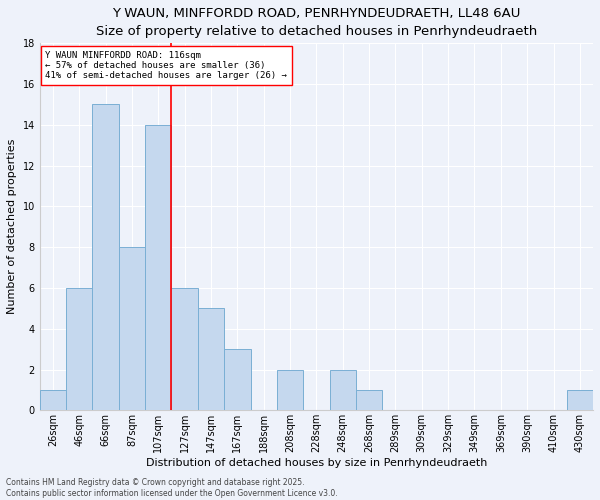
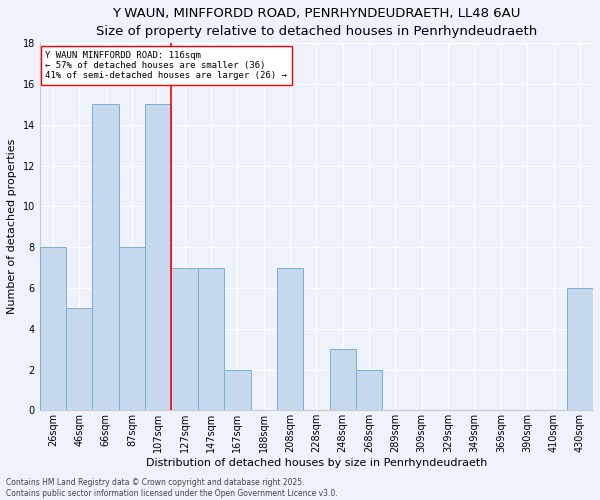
26sqm: 1 -> 8
46sqm: 6 -> 5
107sqm: 14 -> 15
127sqm: 6 -> 7
147sqm: 5 -> 7
167sqm: 3 -> 2
208sqm: 2 -> 7
248sqm: 2 -> 3
268sqm: 1 -> 2
430sqm: 1 -> 6
